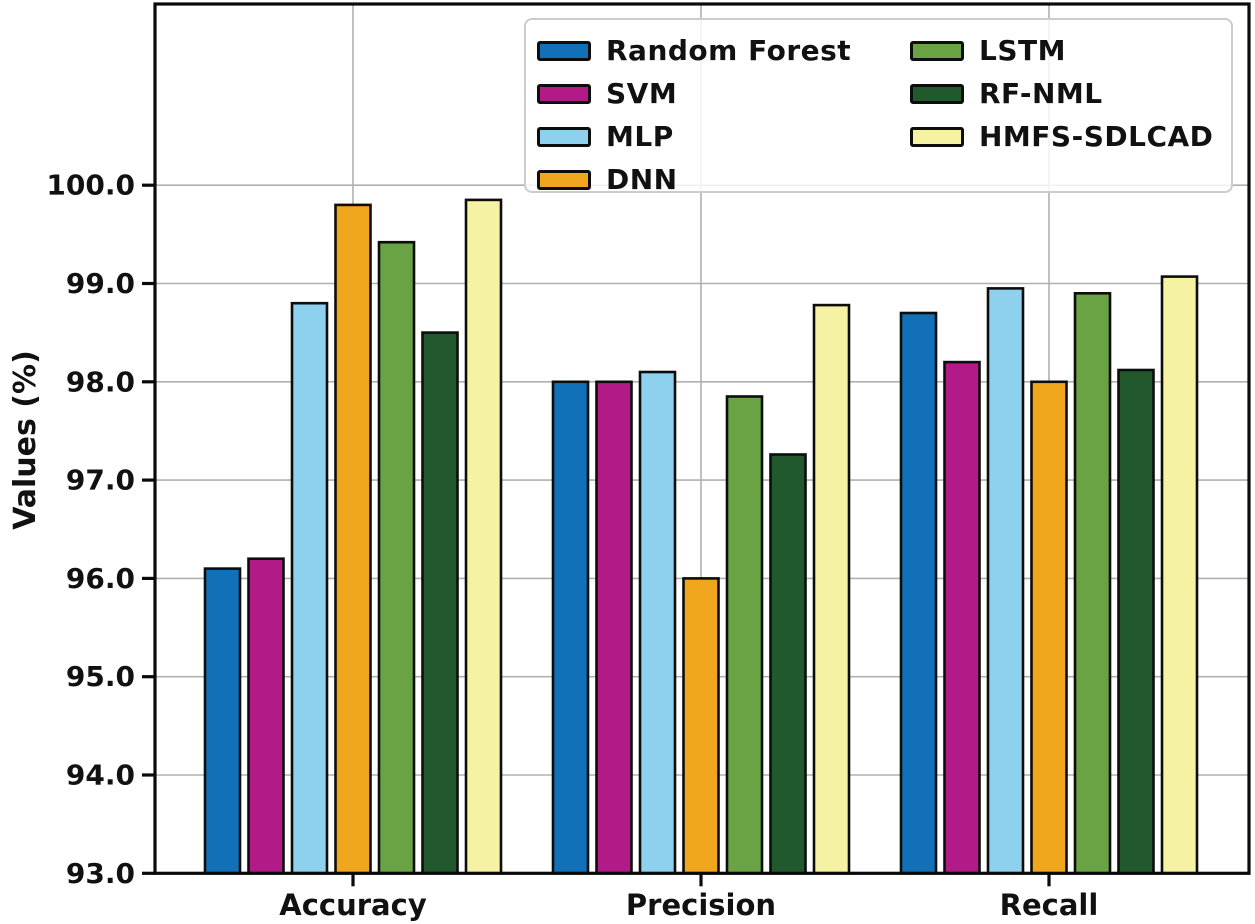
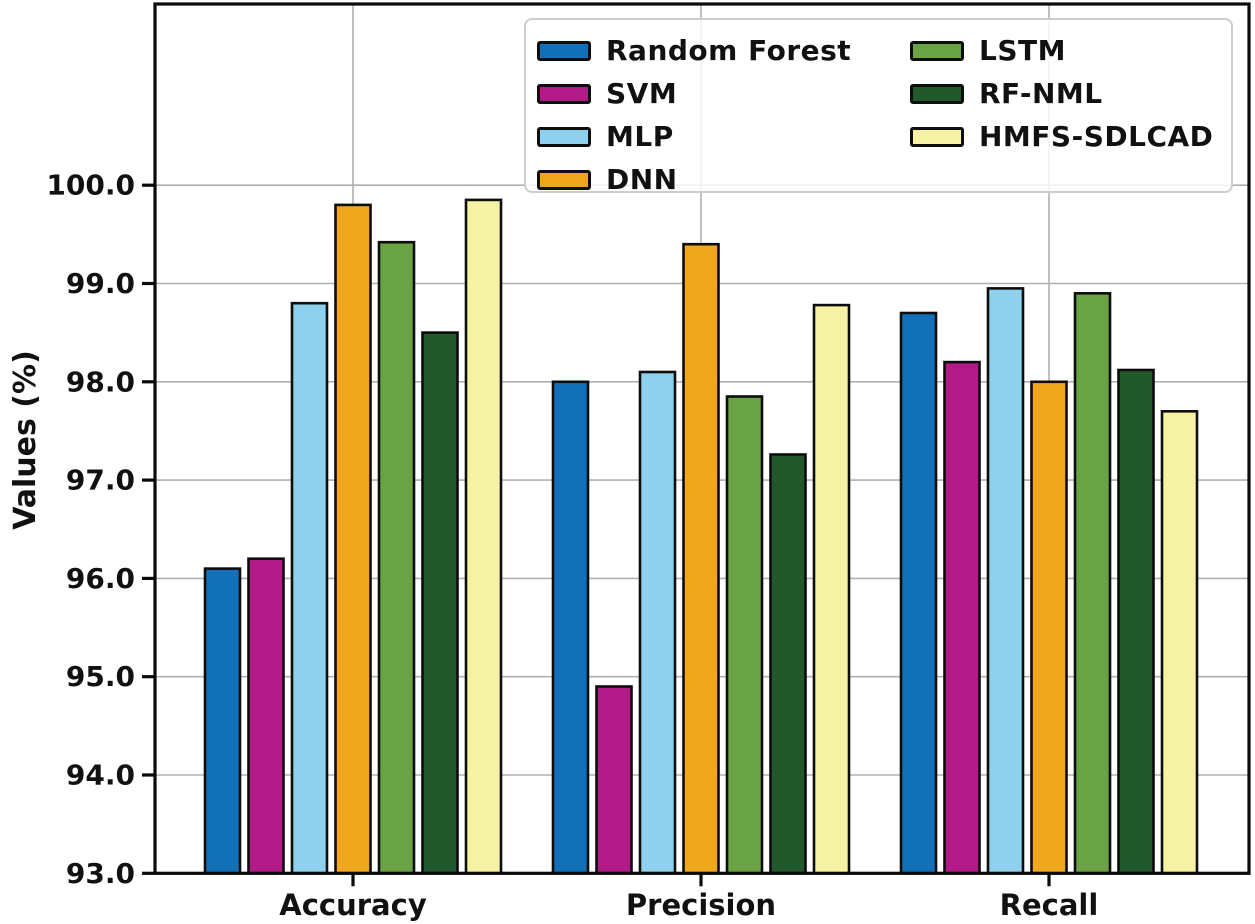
SVM/Precision: 98.0 -> 94.9
DNN/Precision: 96.0 -> 99.4
HMFS-SDLCAD/Recall: 99.1 -> 97.7
